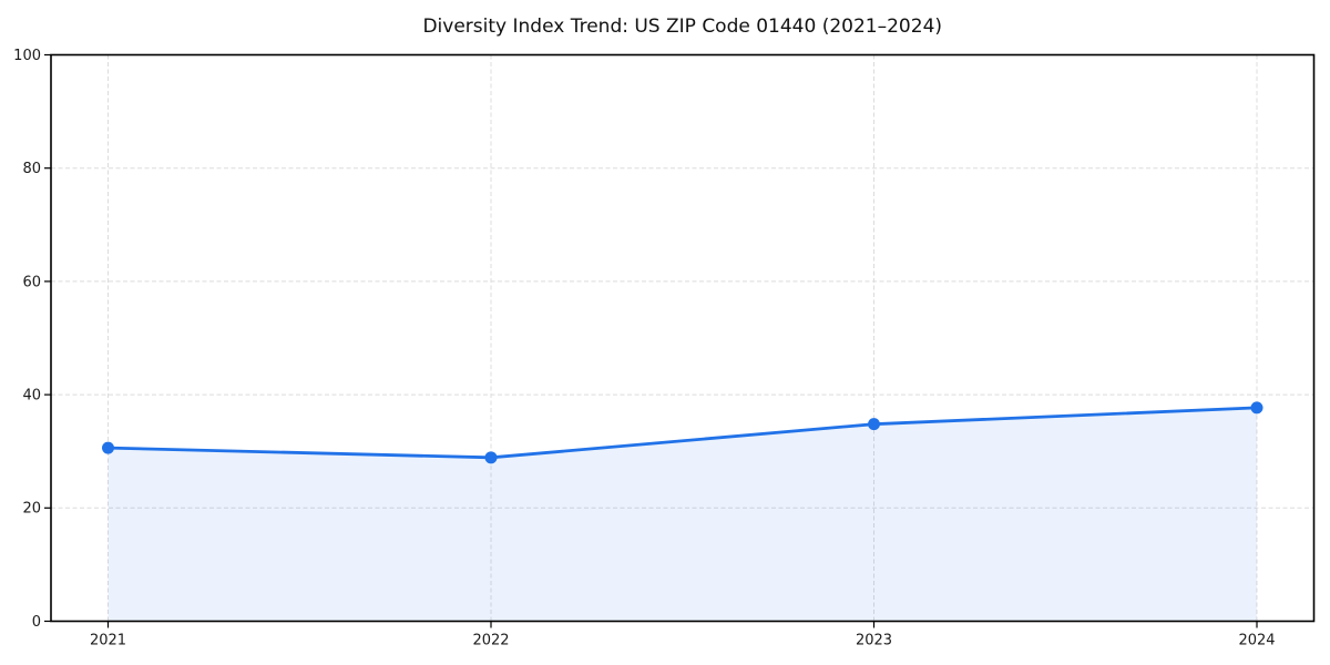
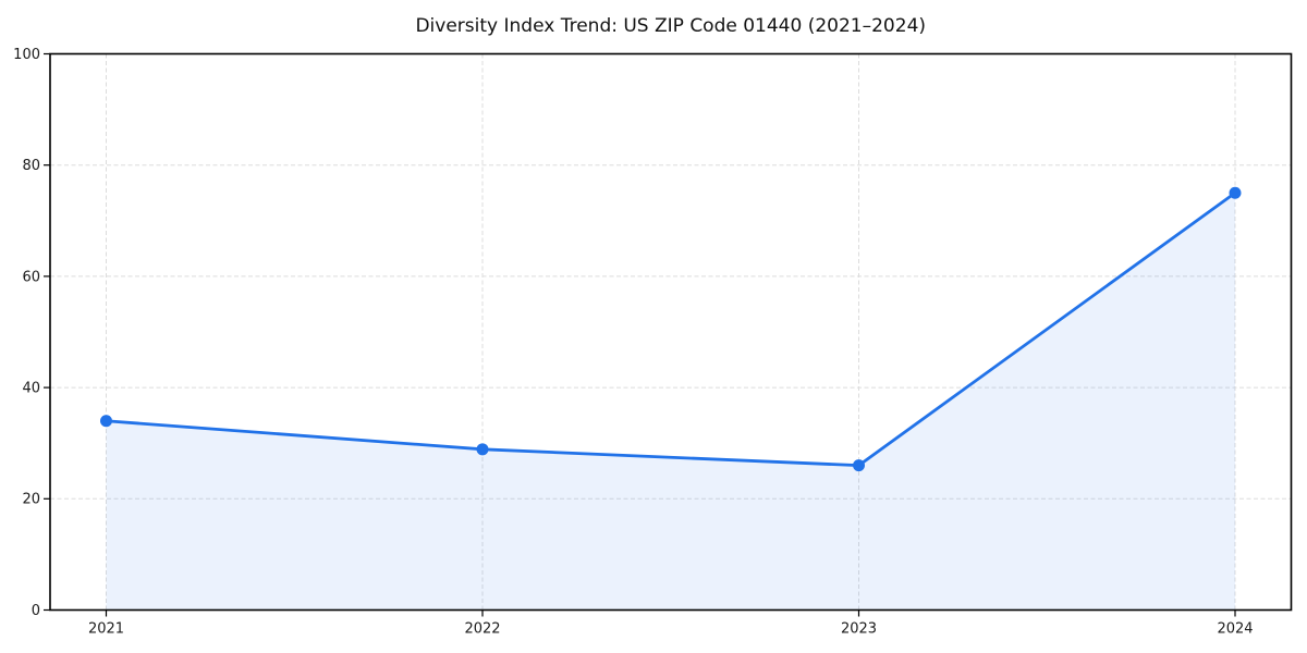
2021: 31 -> 34
2023: 35 -> 26
2024: 38 -> 75
